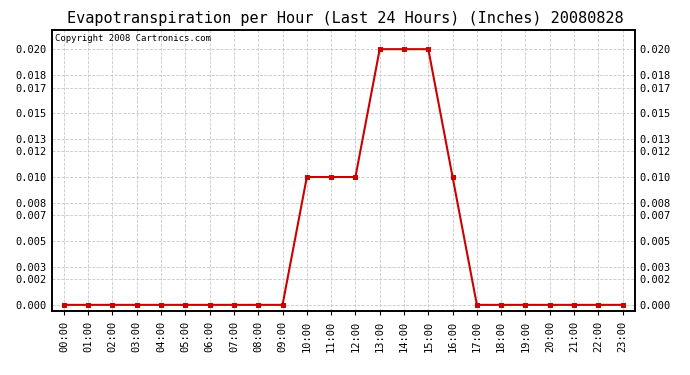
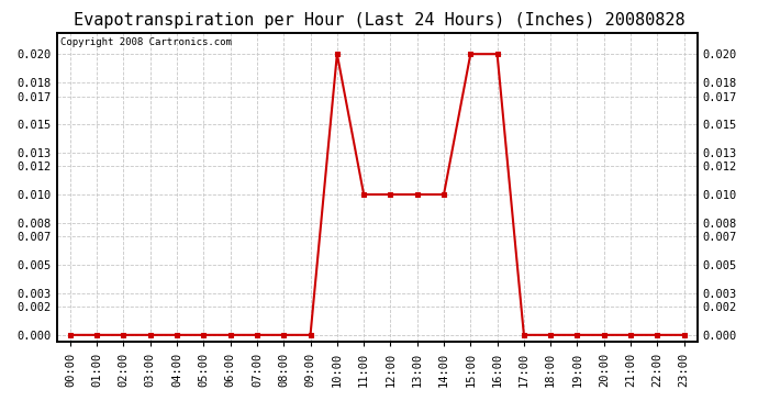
10:00: 0.01 -> 0.02
13:00: 0.02 -> 0.01
14:00: 0.02 -> 0.01
16:00: 0.01 -> 0.02
